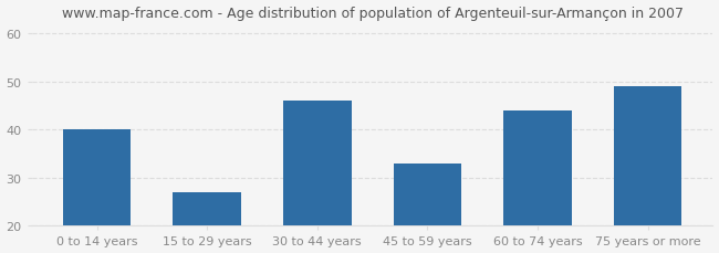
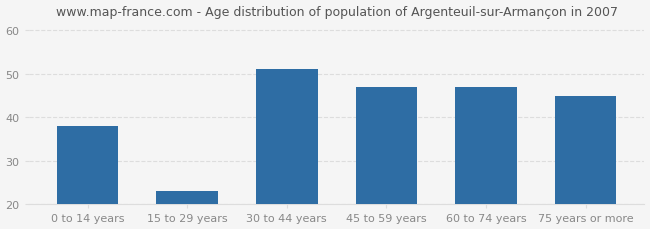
0 to 14 years: 40 -> 38
15 to 29 years: 27 -> 23
30 to 44 years: 46 -> 51
45 to 59 years: 33 -> 47
60 to 74 years: 44 -> 47
75 years or more: 49 -> 45
